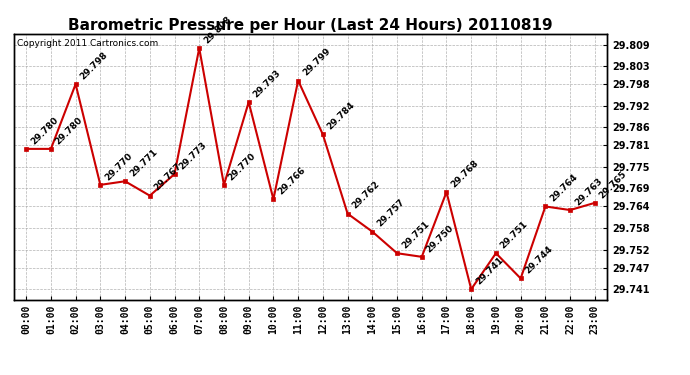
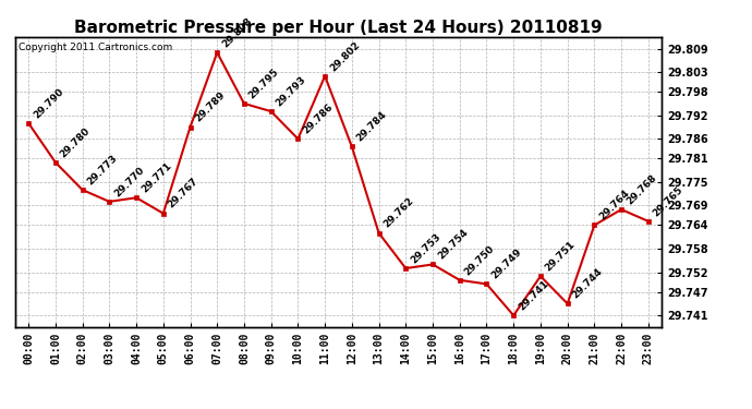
00:00: 29.780 -> 29.790
02:00: 29.798 -> 29.773
06:00: 29.773 -> 29.789
08:00: 29.770 -> 29.795
10:00: 29.766 -> 29.786
11:00: 29.799 -> 29.802
14:00: 29.757 -> 29.753
15:00: 29.751 -> 29.754
17:00: 29.768 -> 29.749
22:00: 29.763 -> 29.768
